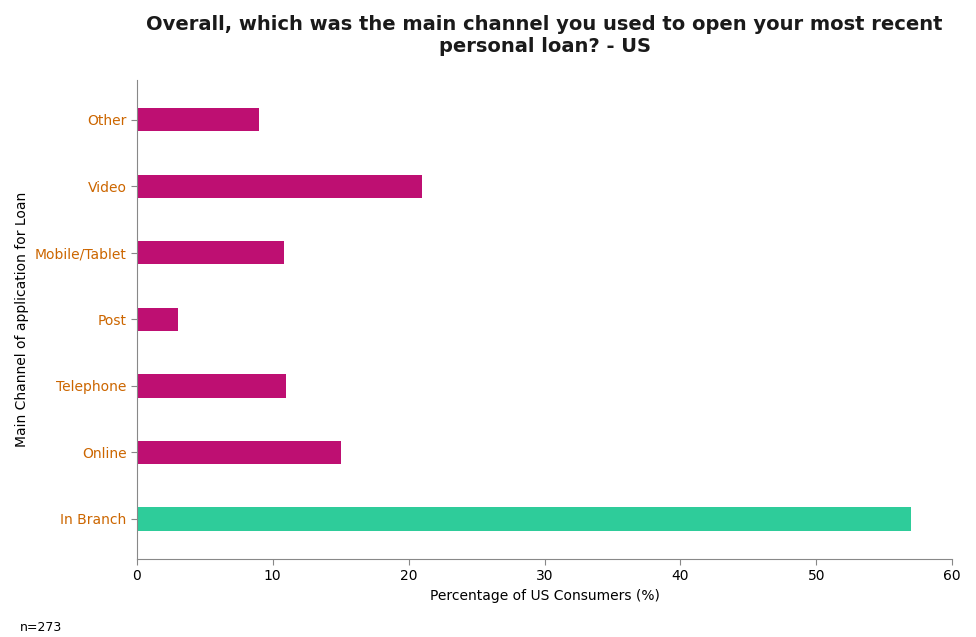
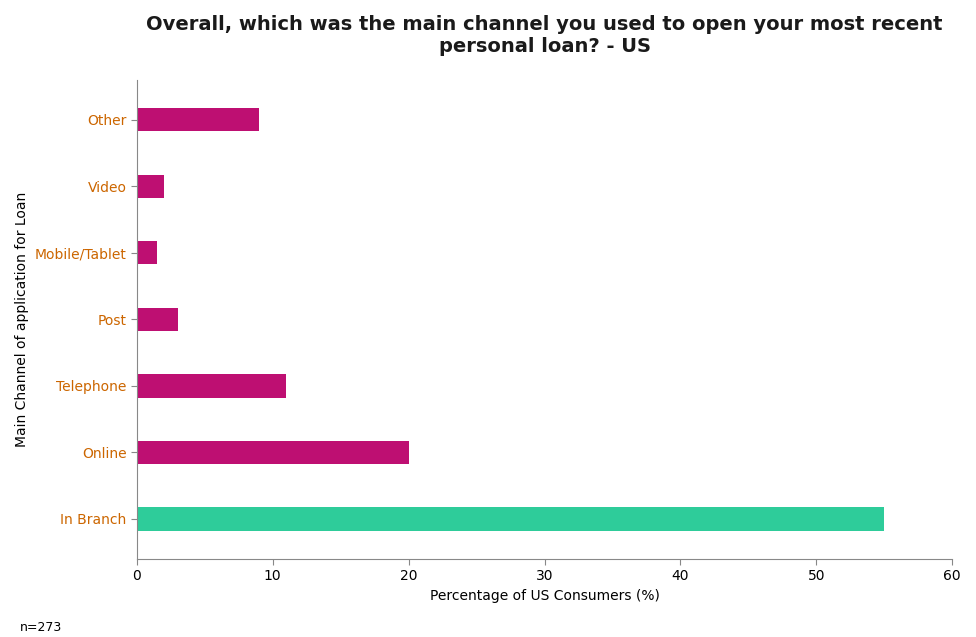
Video: 21.0 -> 2.0
Mobile/Tablet: 10.8 -> 1.5
Online: 15.0 -> 20.0
In Branch: 57.0 -> 55.0
